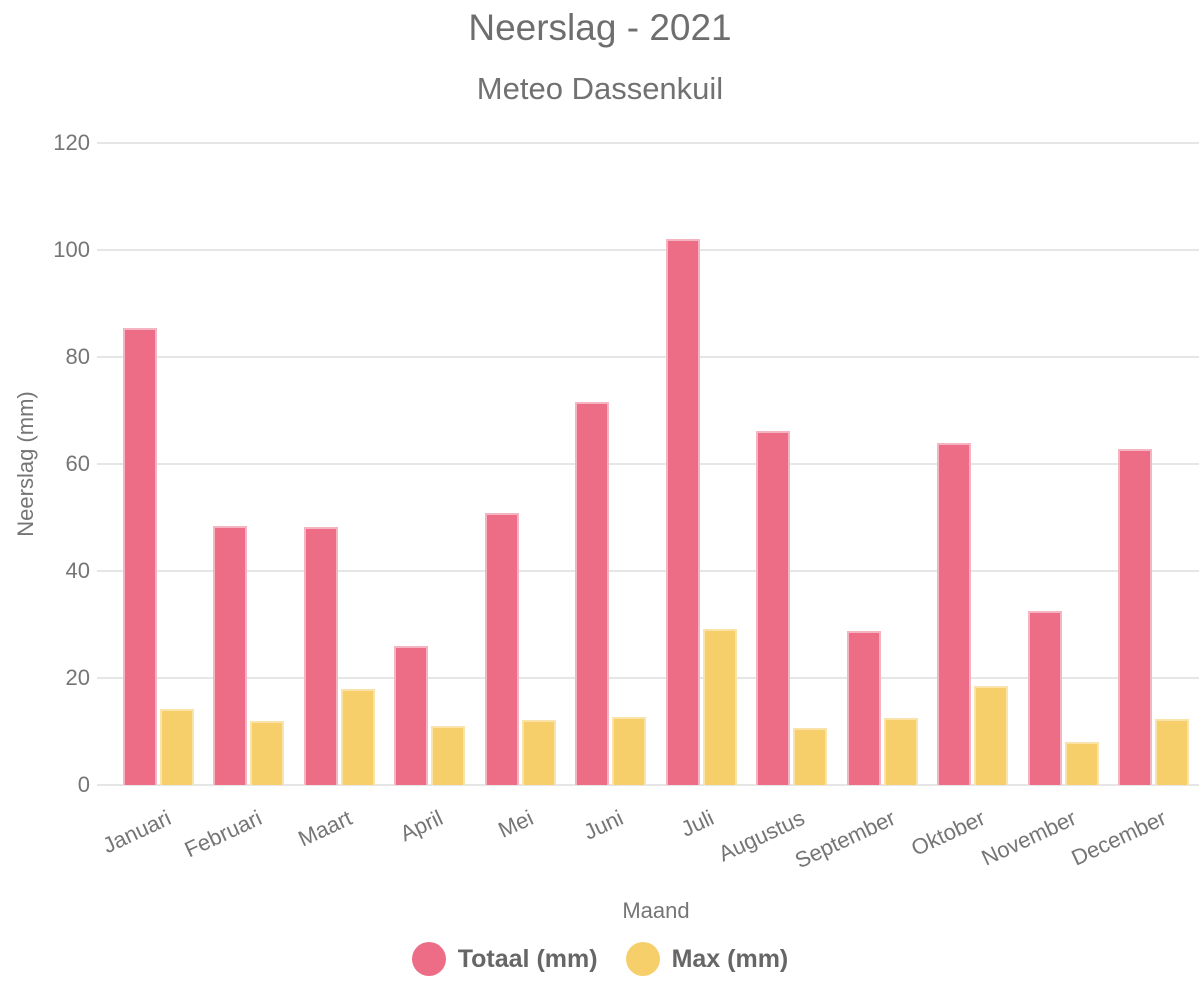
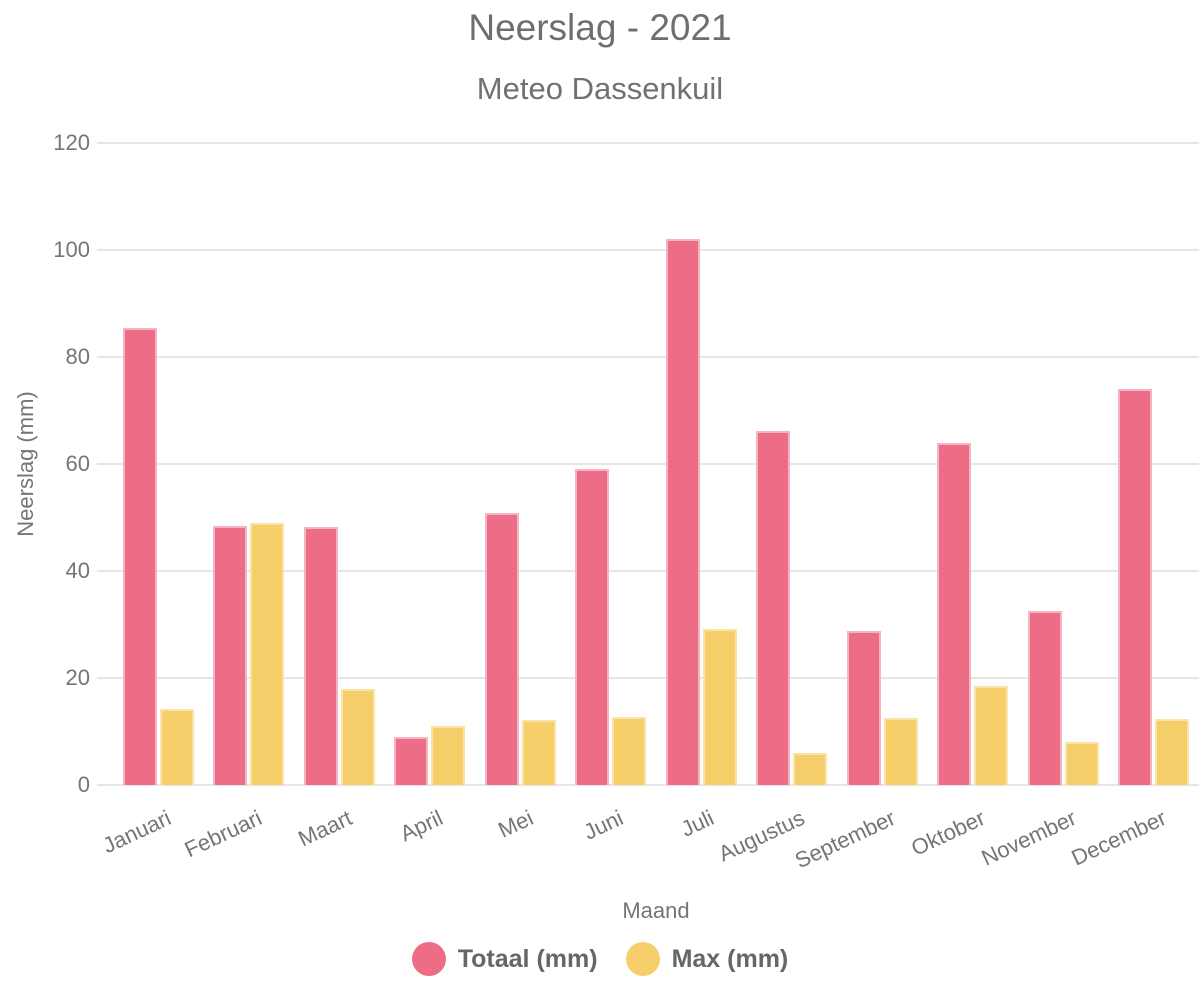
Max (mm)/Februari: 12 -> 49
Totaal (mm)/April: 26 -> 9
Totaal (mm)/Juni: 72 -> 59
Max (mm)/Augustus: 11 -> 6
Totaal (mm)/December: 63 -> 74
